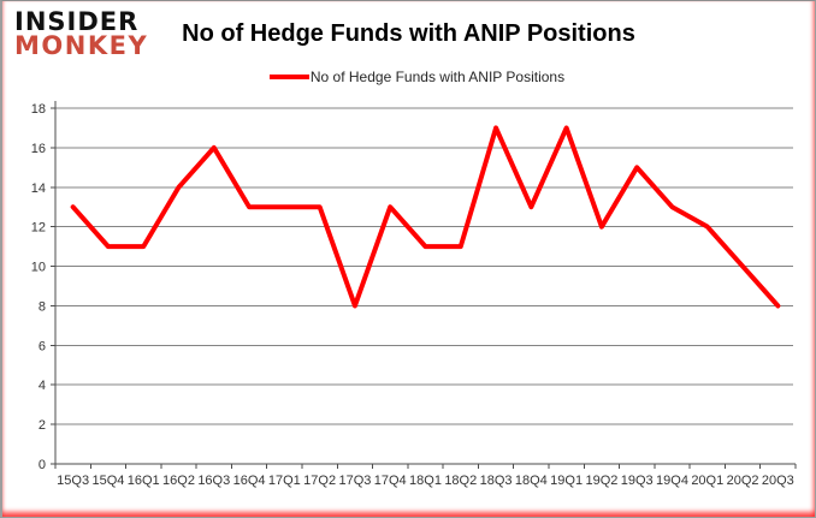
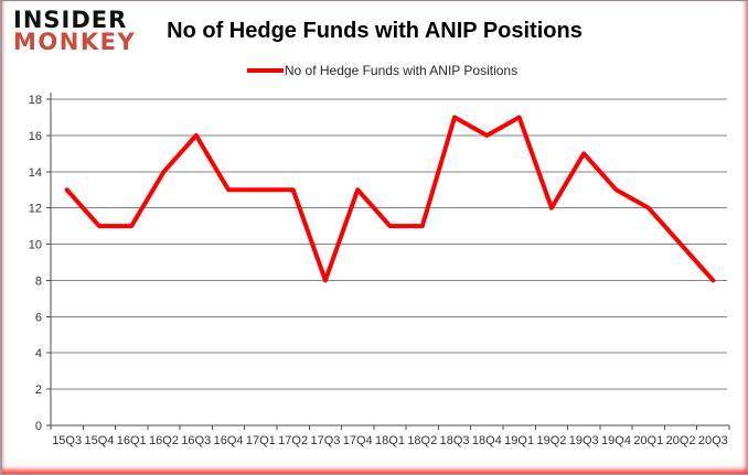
18Q4: 13 -> 16
